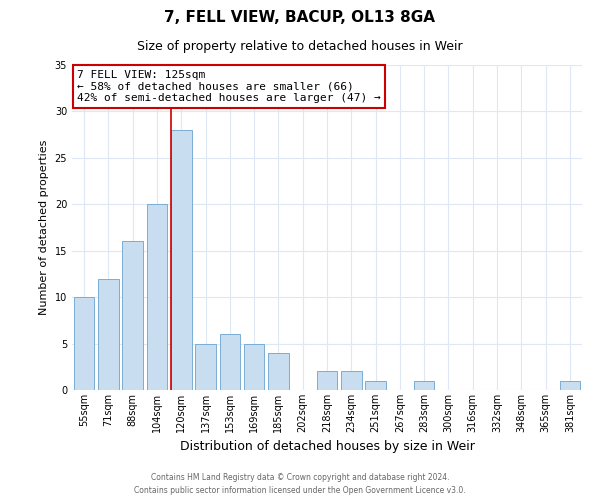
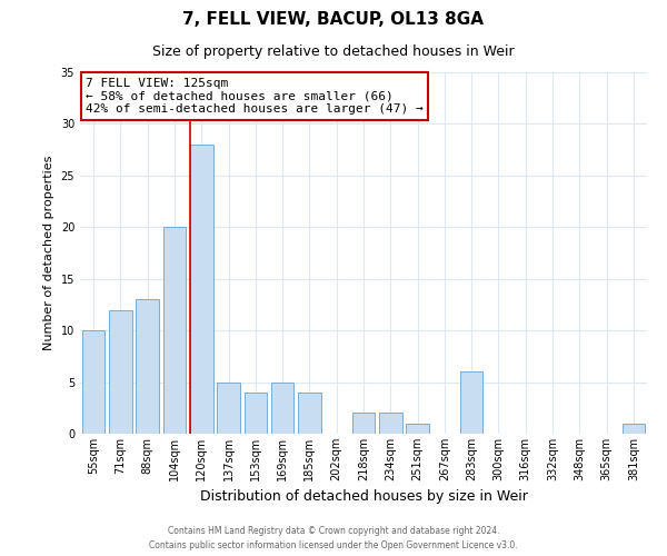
88sqm: 16 -> 13
153sqm: 6 -> 4
283sqm: 1 -> 6
